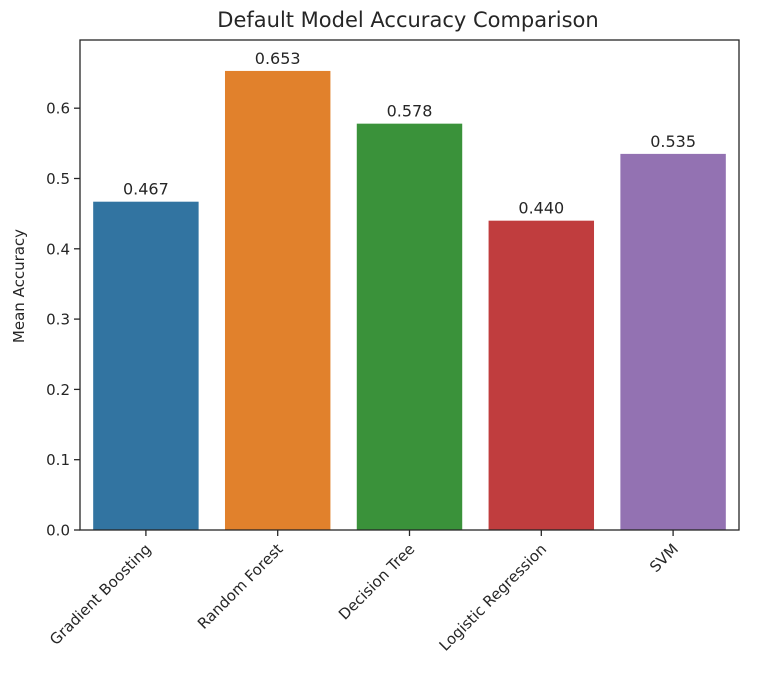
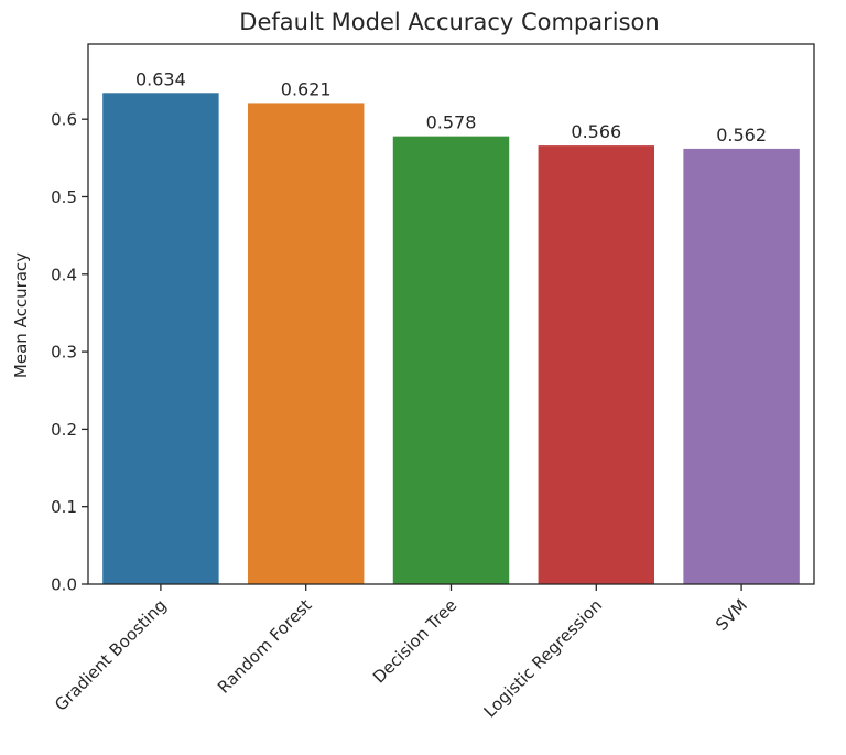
Gradient Boosting: 0.467 -> 0.634
Random Forest: 0.653 -> 0.621
Logistic Regression: 0.440 -> 0.566
SVM: 0.535 -> 0.562
